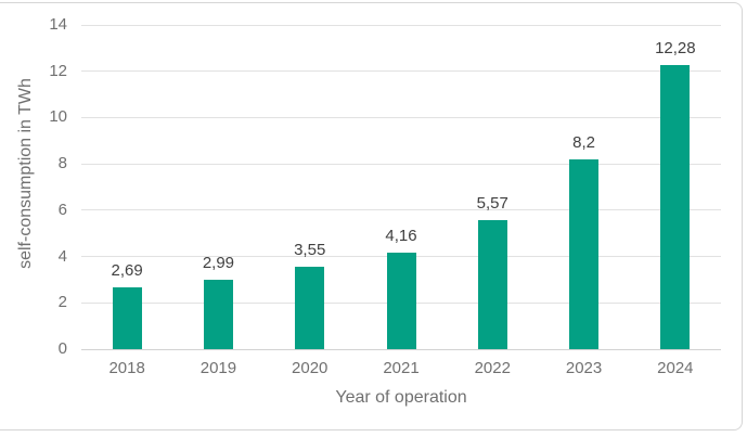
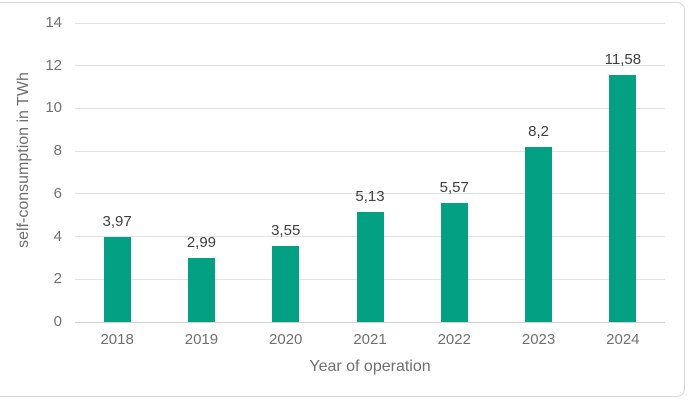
2018: 2,69 -> 3,97
2021: 4,16 -> 5,13
2024: 12,28 -> 11,58
